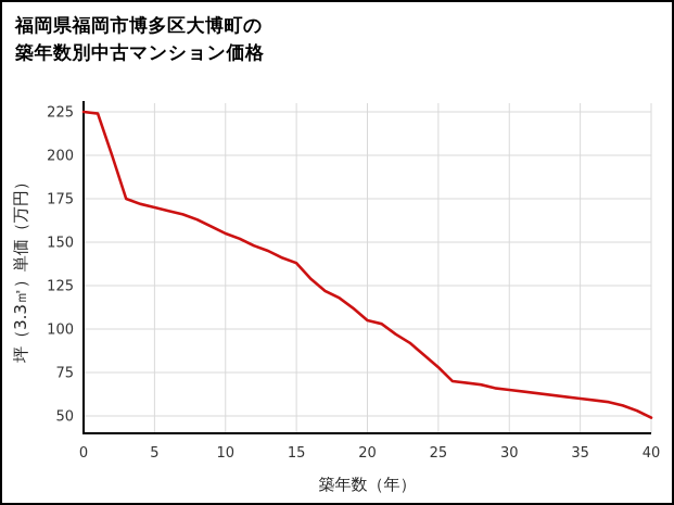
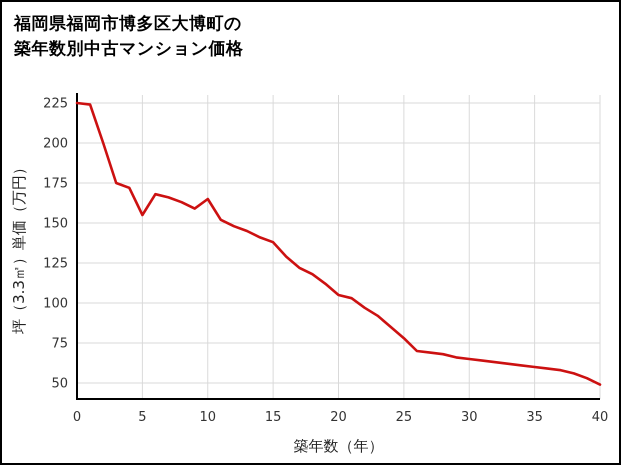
5: 170 -> 155
10: 155 -> 165
